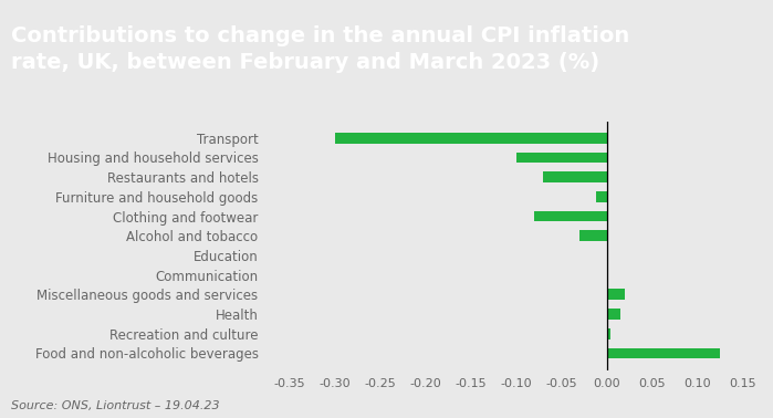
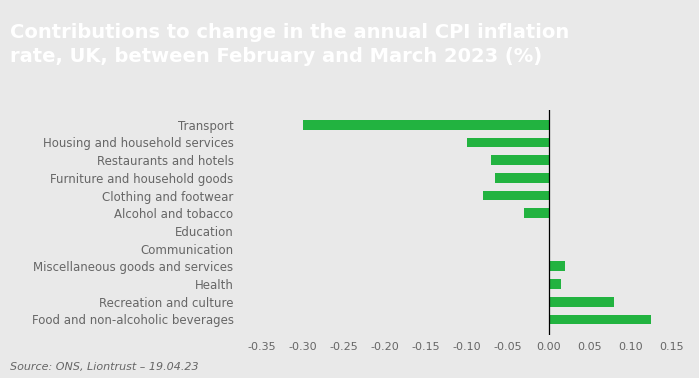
Furniture and household goods: -0.012 -> -0.065
Recreation and culture: 0.004 -> 0.080
